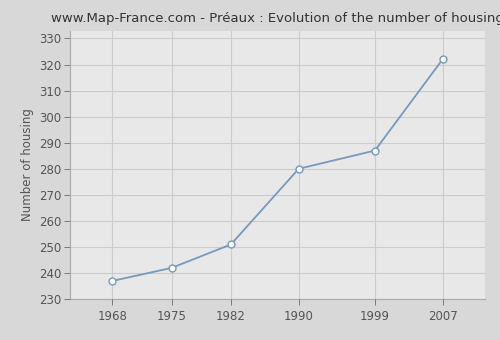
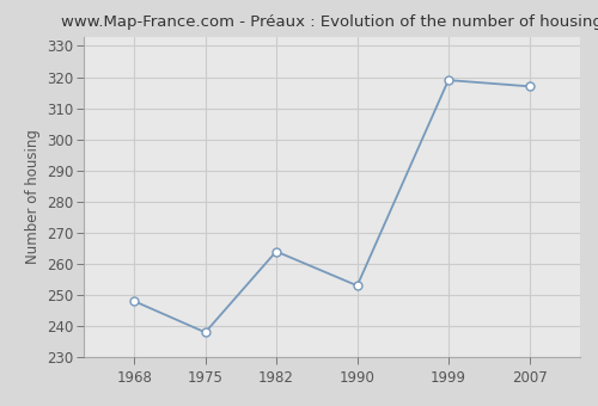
1968: 237 -> 248
1975: 242 -> 238
1982: 251 -> 264
1990: 280 -> 253
1999: 287 -> 319
2007: 322 -> 317
